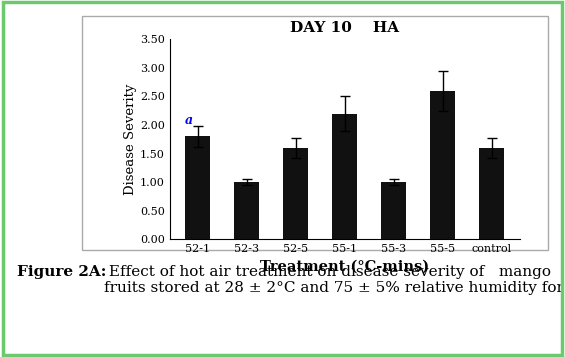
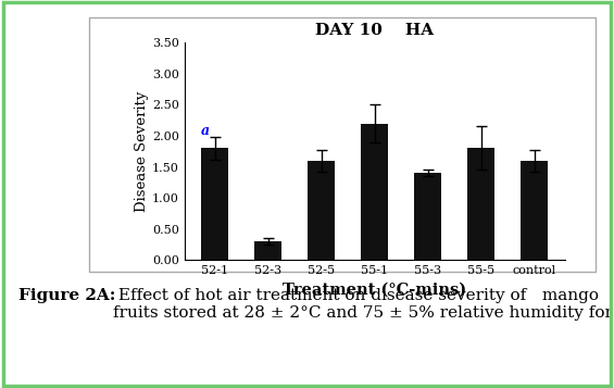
52-3: 1.0 -> 0.3
55-3: 1.0 -> 1.4
55-5: 2.6 -> 1.8
